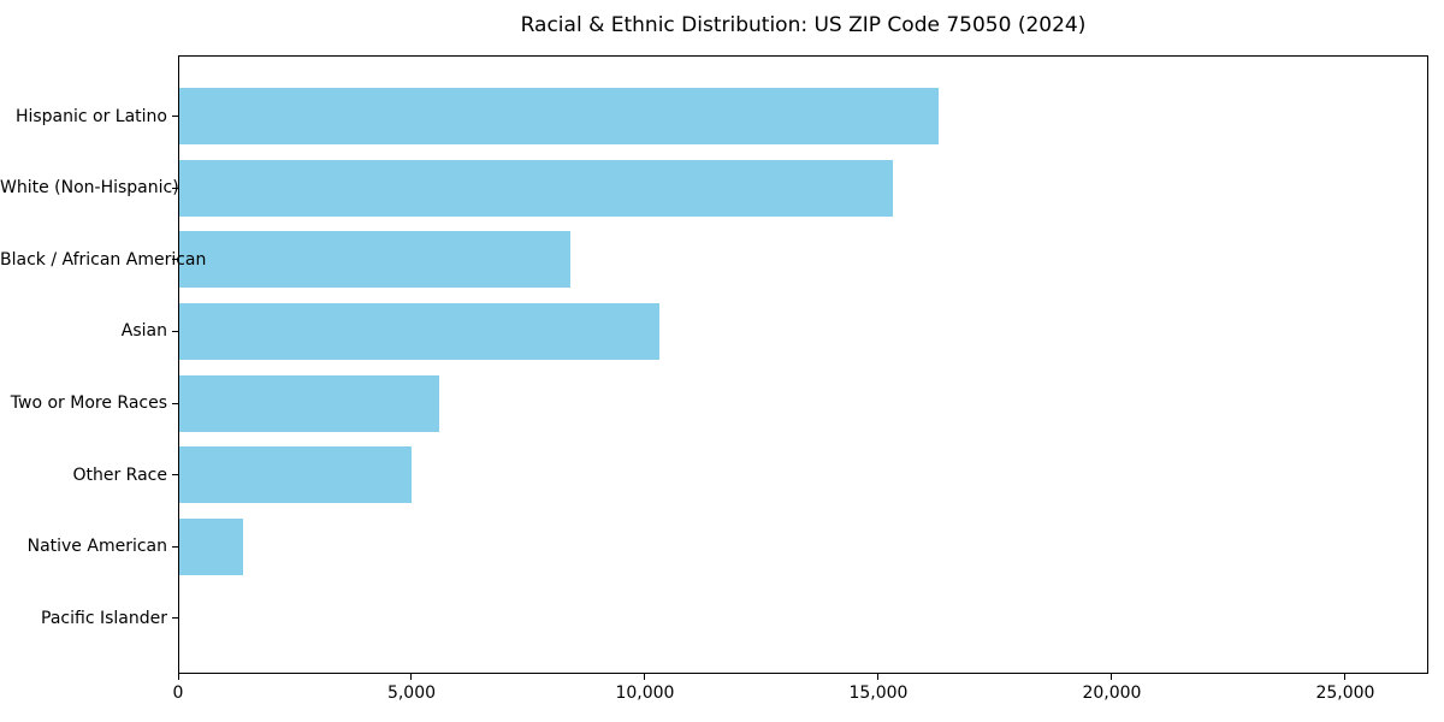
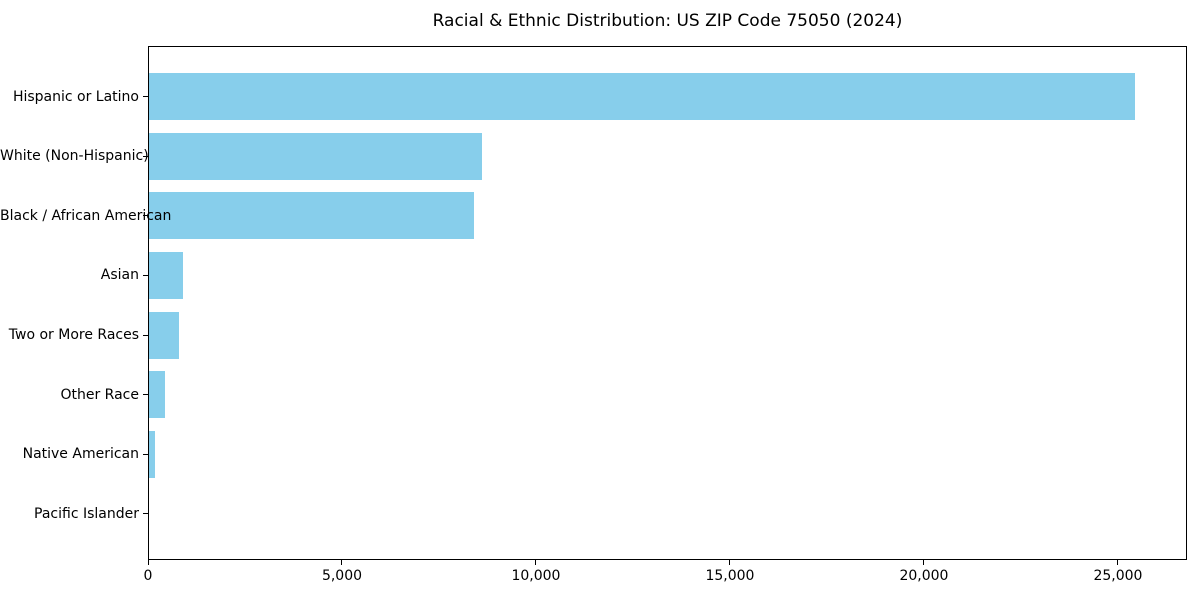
Hispanic or Latino: 16300 -> 25400
White (Non-Hispanic): 15300 -> 8600
Asian: 10300 -> 900
Two or More Races: 5600 -> 800
Other Race: 5000 -> 400
Native American: 1400 -> 200
